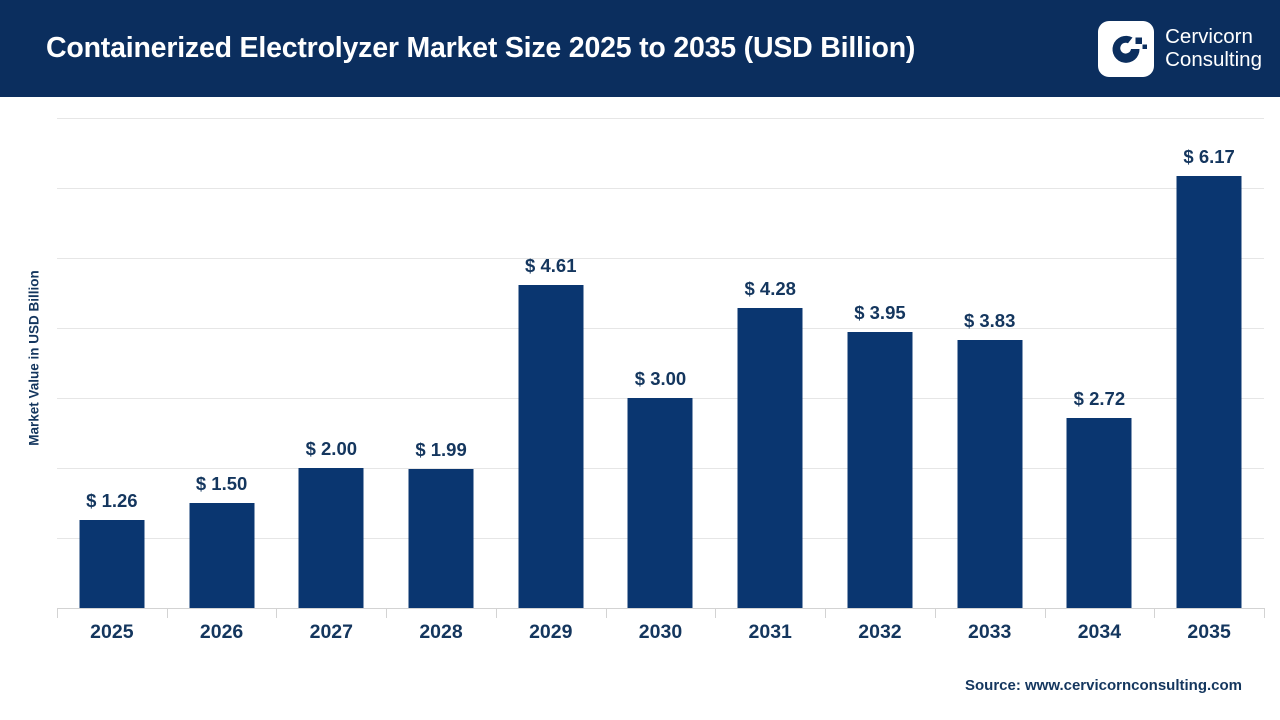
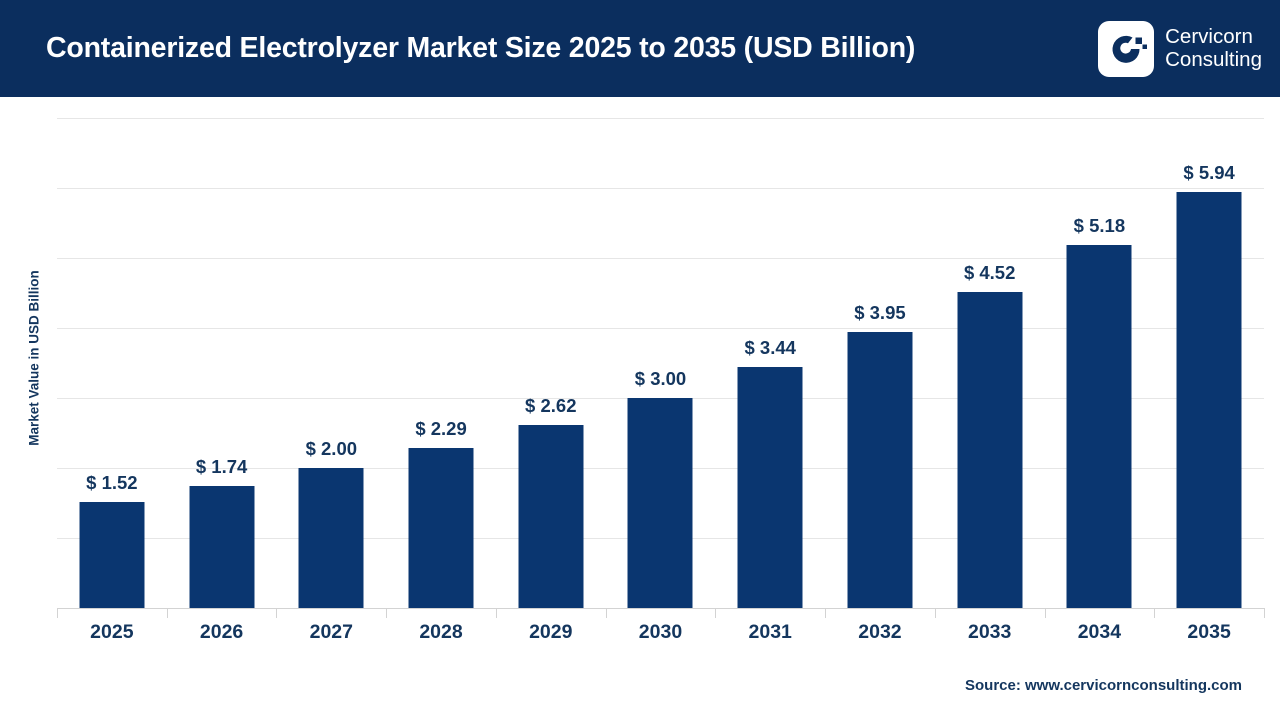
2025: 1.26 -> 1.52
2026: 1.50 -> 1.74
2028: 1.99 -> 2.29
2029: 4.61 -> 2.62
2031: 4.28 -> 3.44
2033: 3.83 -> 4.52
2034: 2.72 -> 5.18
2035: 6.17 -> 5.94
